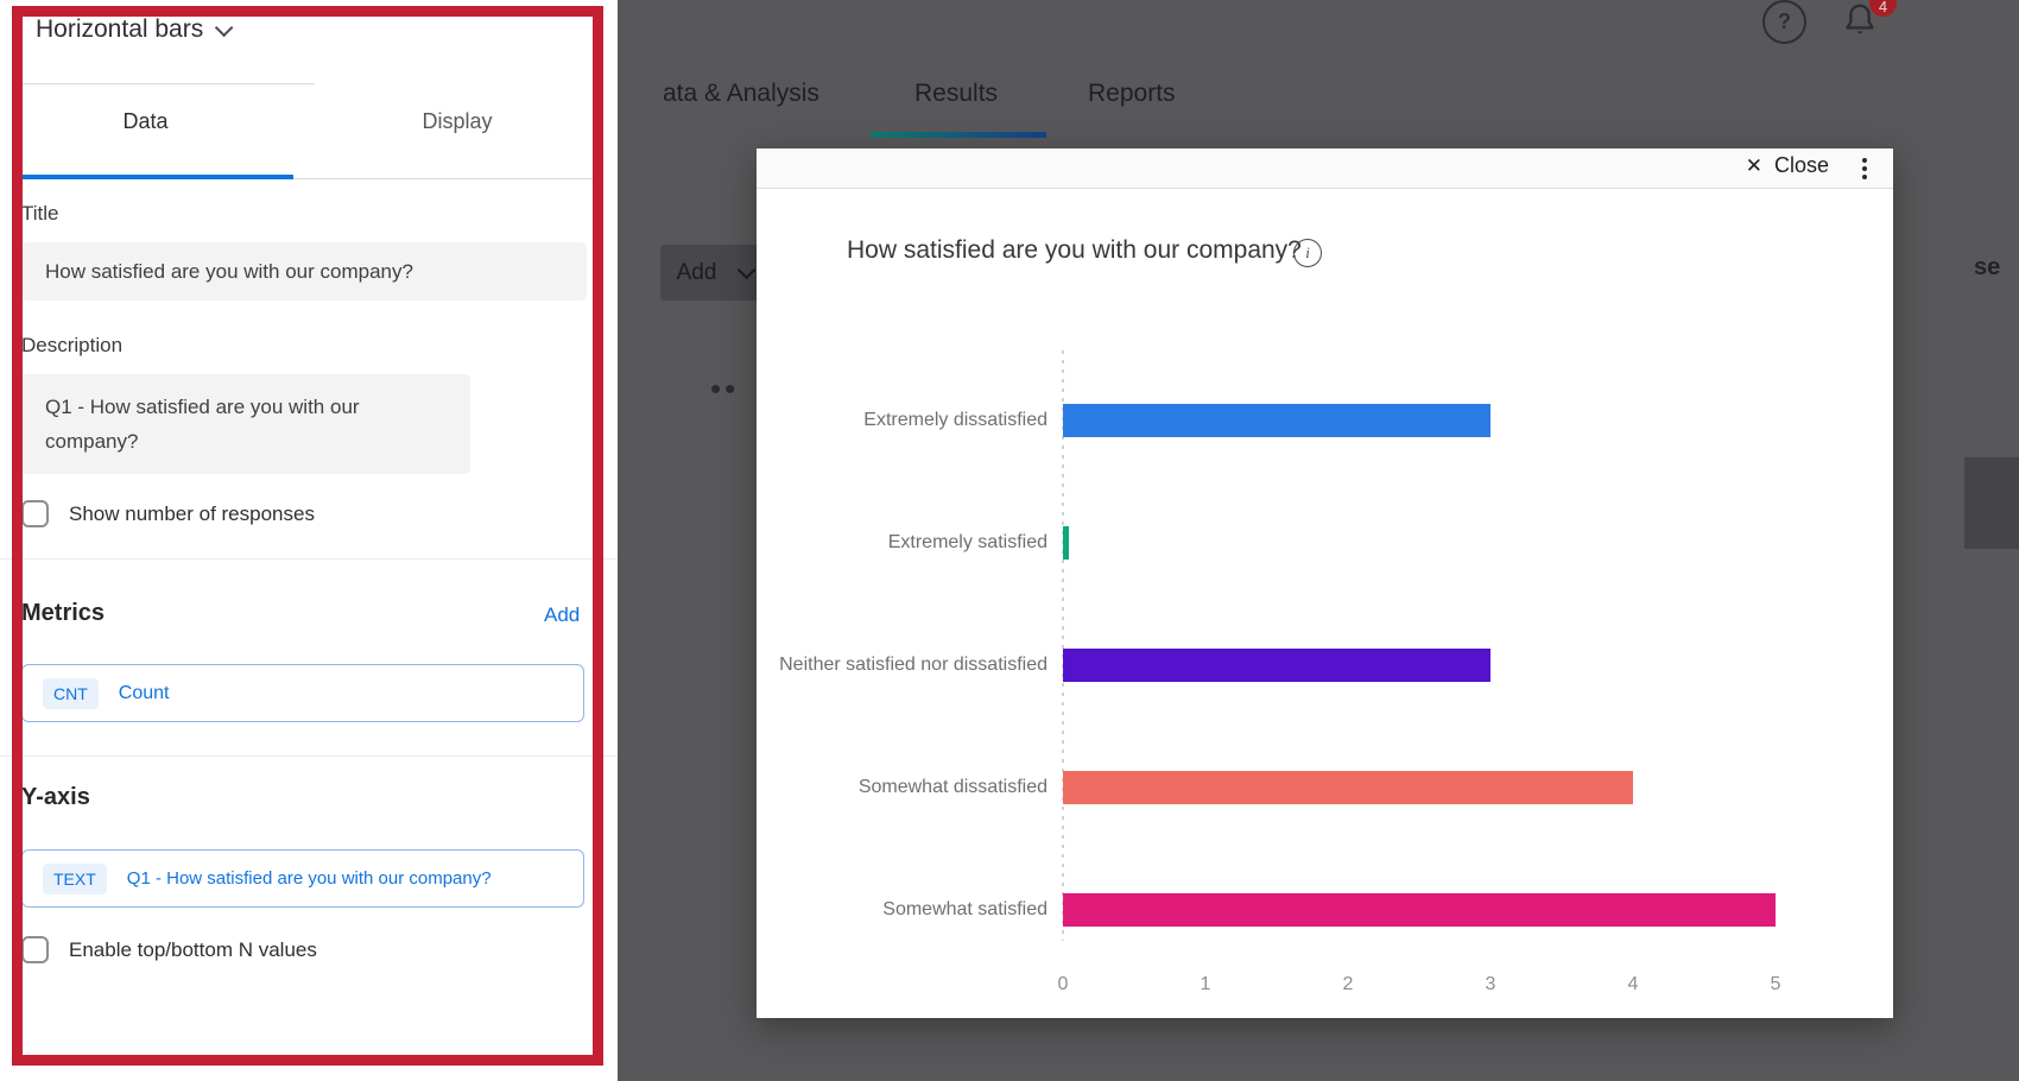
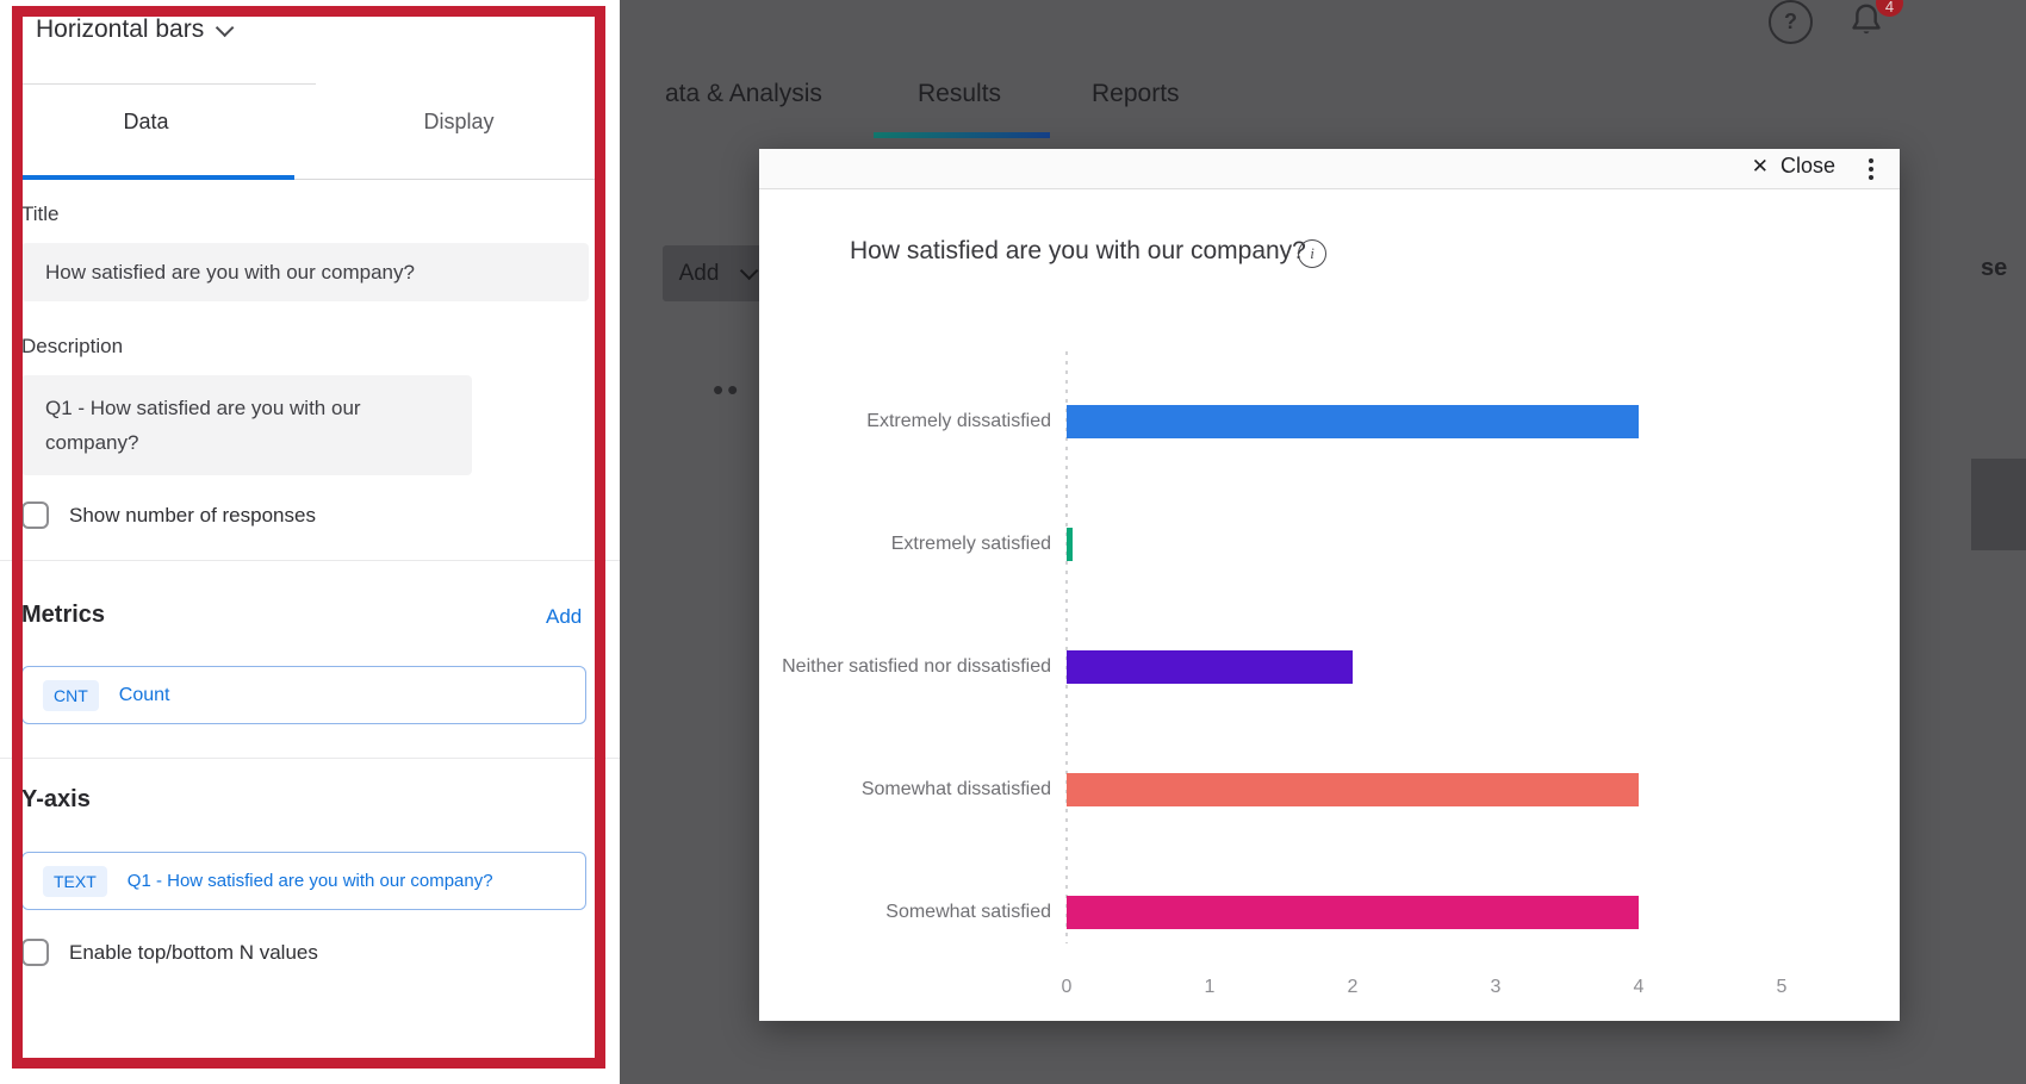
Extremely dissatisfied: 3 -> 4
Neither satisfied nor dissatisfied: 3 -> 2
Somewhat satisfied: 5 -> 4
